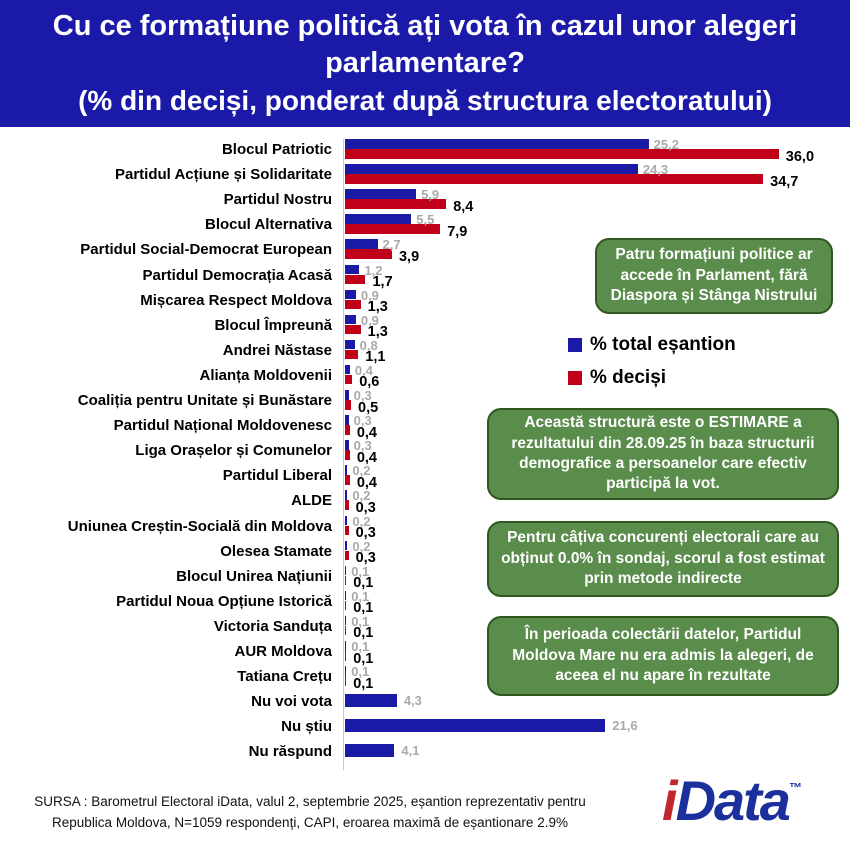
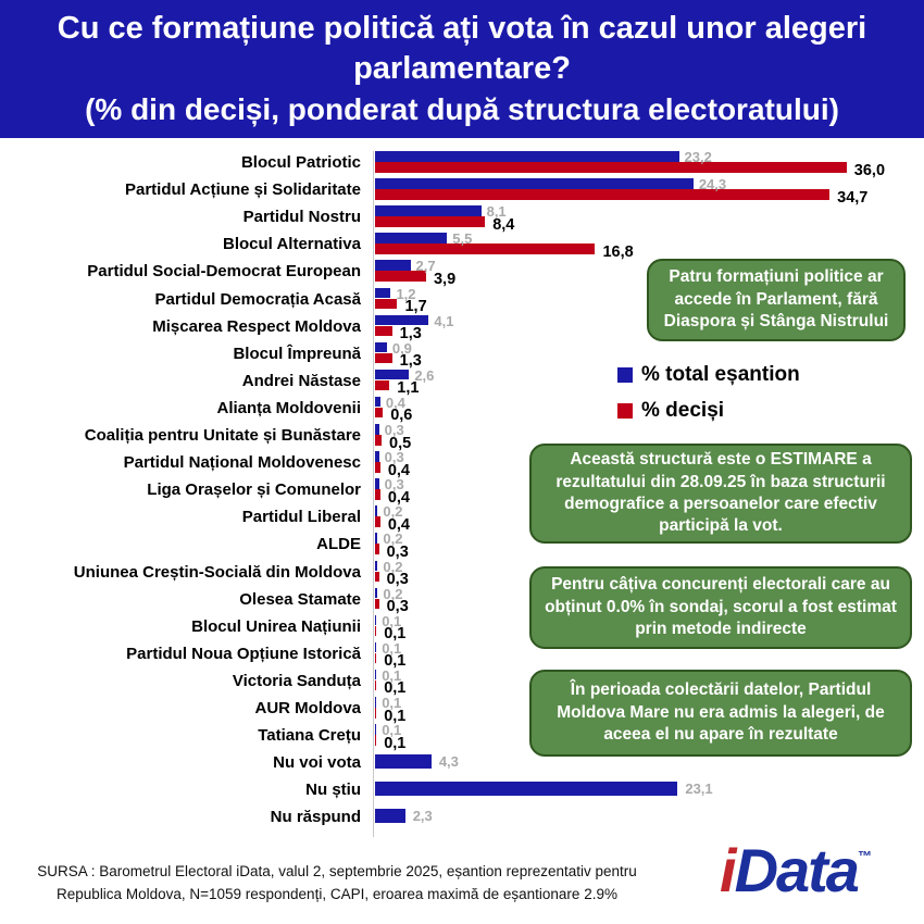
% total eșantion/Blocul Patriotic: 25,2 -> 23,2
% total eșantion/Partidul Nostru: 5,9 -> 8,1
% deciși/Blocul Alternativa: 7,9 -> 16,8
% total eșantion/Mișcarea Respect Moldova: 0,9 -> 4,1
% total eșantion/Andrei Năstase: 0,8 -> 2,6
% total eșantion/Nu știu: 21,6 -> 23,1
% total eșantion/Nu răspund: 4,1 -> 2,3
